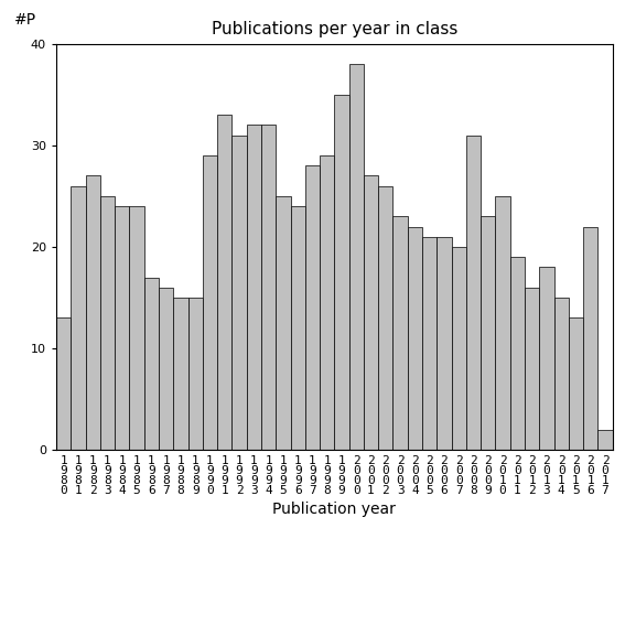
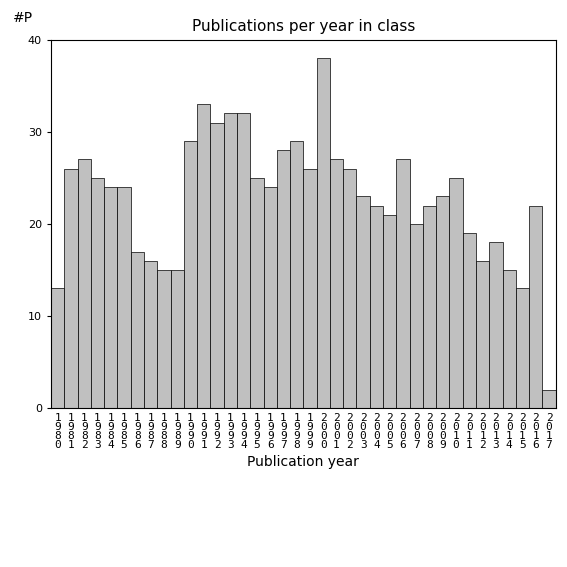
1 9 9 9: 35 -> 26
2 0 0 6: 21 -> 27
2 0 0 8: 31 -> 22
